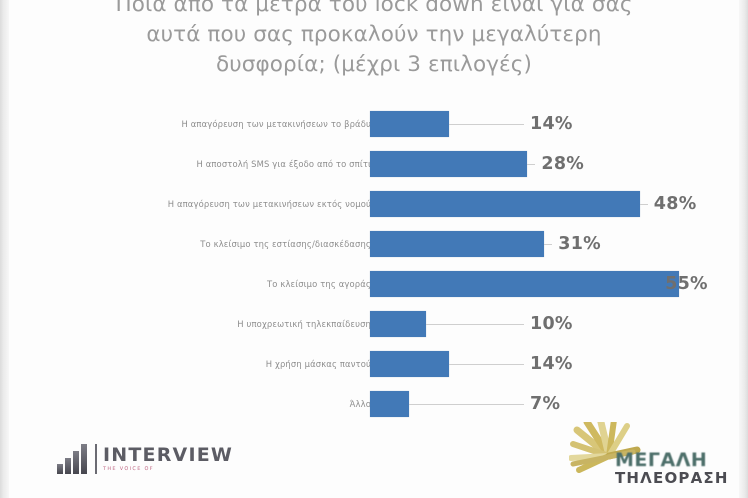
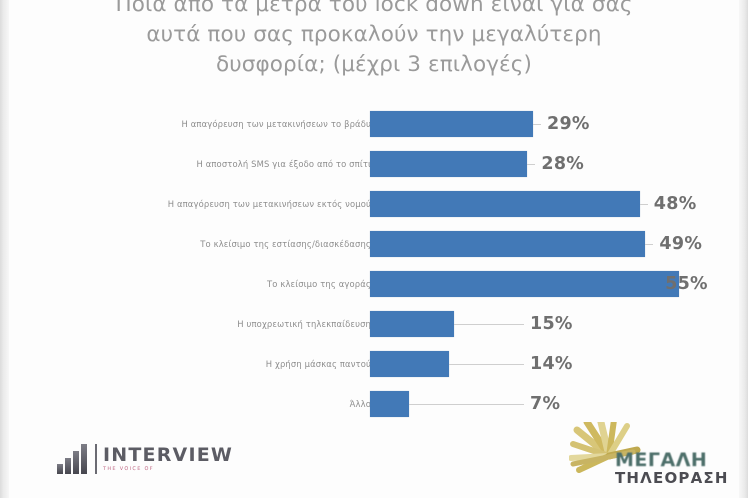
Η απαγόρευση των μετακινήσεων το βράδυ: 14% -> 29%
Το κλείσιμο της εστίασης/διασκέδασης: 31% -> 49%
Η υποχρεωτική τηλεκπαίδευση: 10% -> 15%
